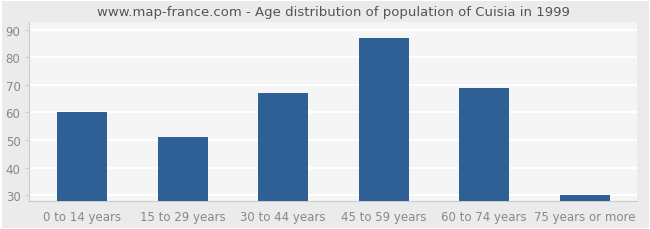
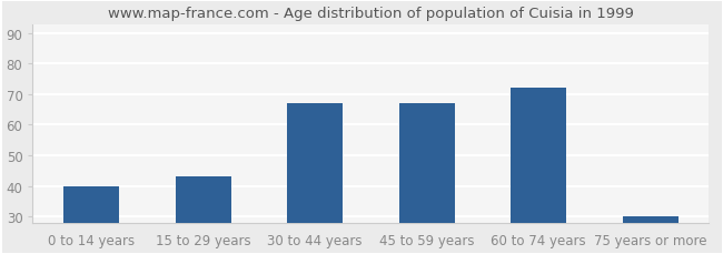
0 to 14 years: 60 -> 40
15 to 29 years: 51 -> 43
45 to 59 years: 87 -> 67
60 to 74 years: 69 -> 72
